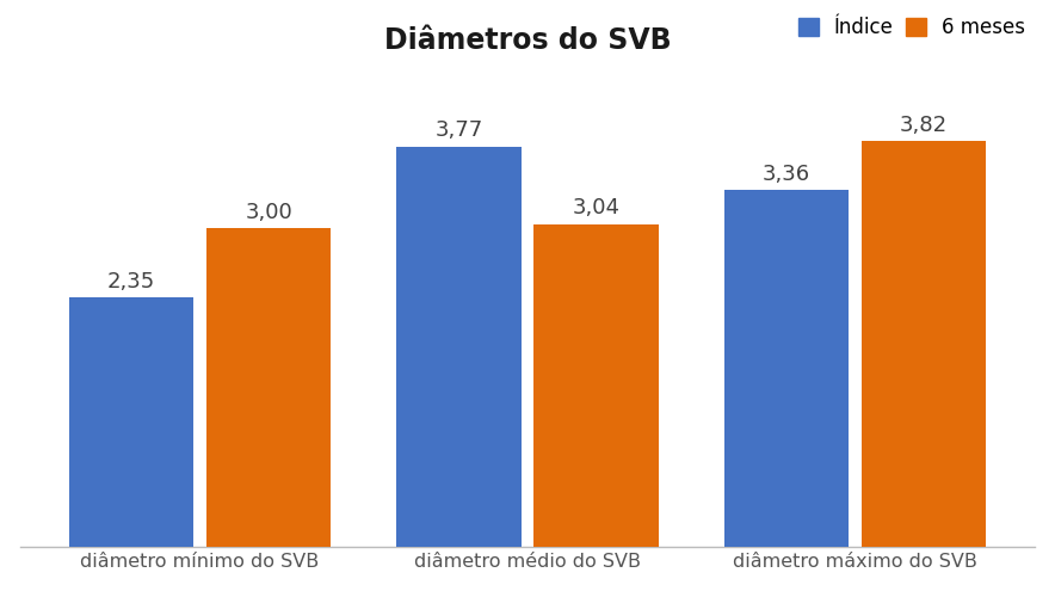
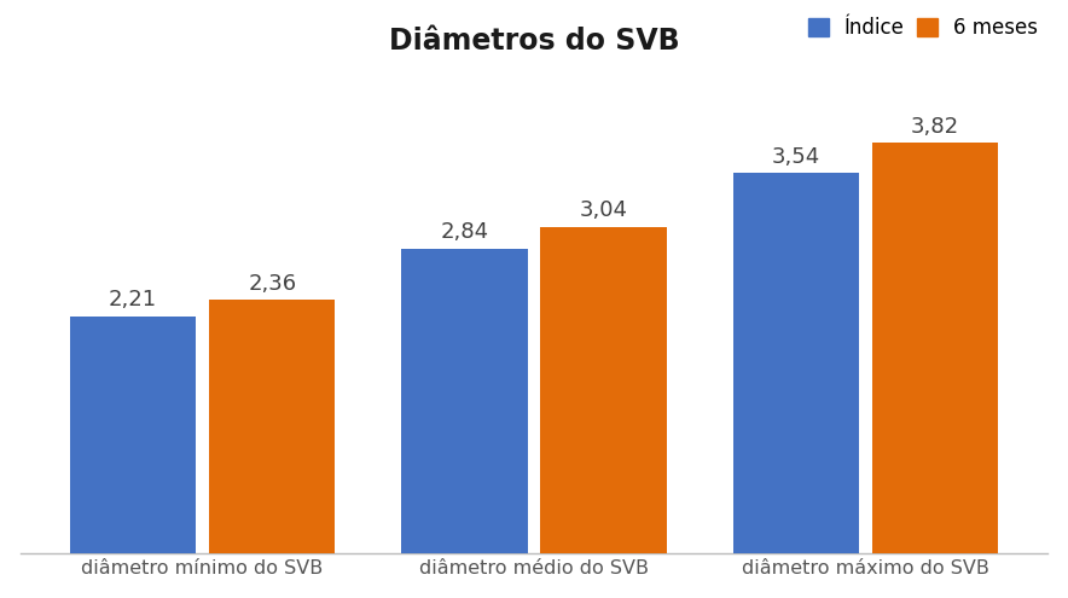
Índice/diâmetro mínimo do SVB: 2,35 -> 2,21
6 meses/diâmetro mínimo do SVB: 3,00 -> 2,36
Índice/diâmetro médio do SVB: 3,77 -> 2,84
Índice/diâmetro máximo do SVB: 3,36 -> 3,54
